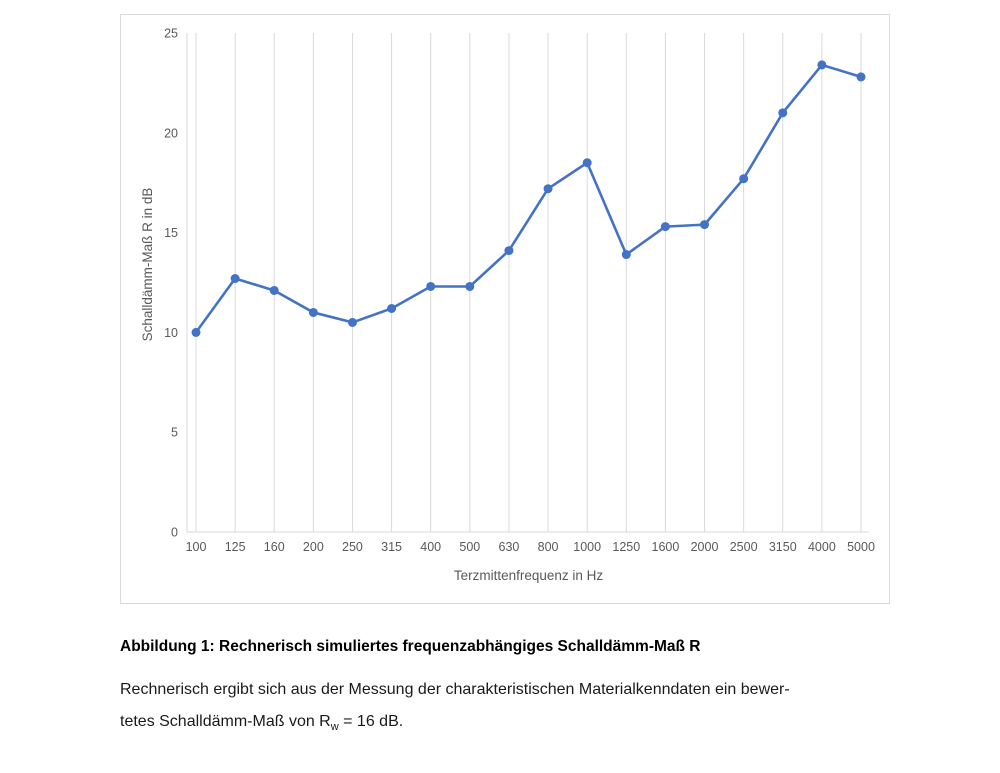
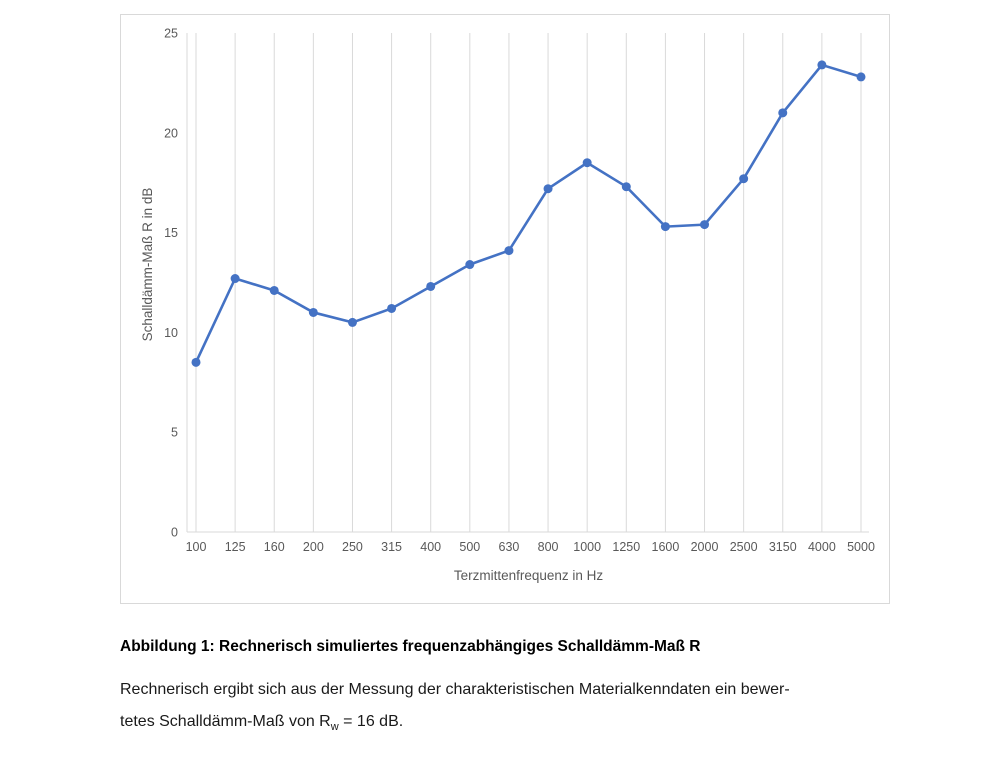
100: 10.0 -> 8.5
500: 12.3 -> 13.4
1250: 13.9 -> 17.3
